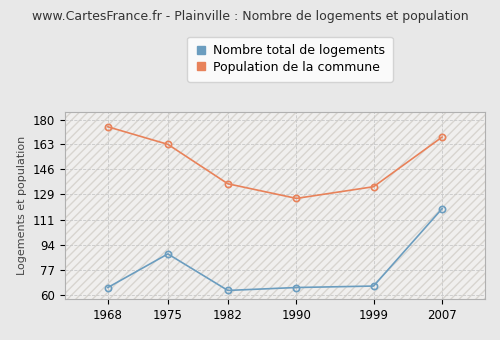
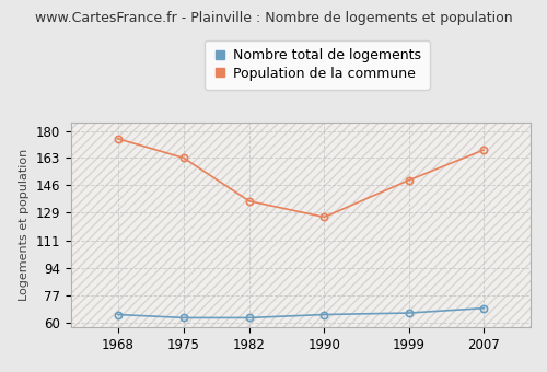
Nombre total de logements/1975: 88 -> 63
Population de la commune/1999: 134 -> 149
Nombre total de logements/2007: 119 -> 69
